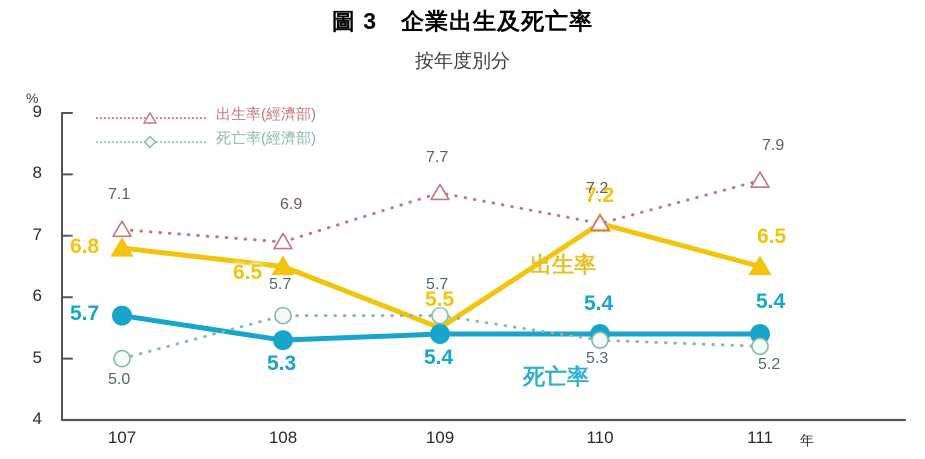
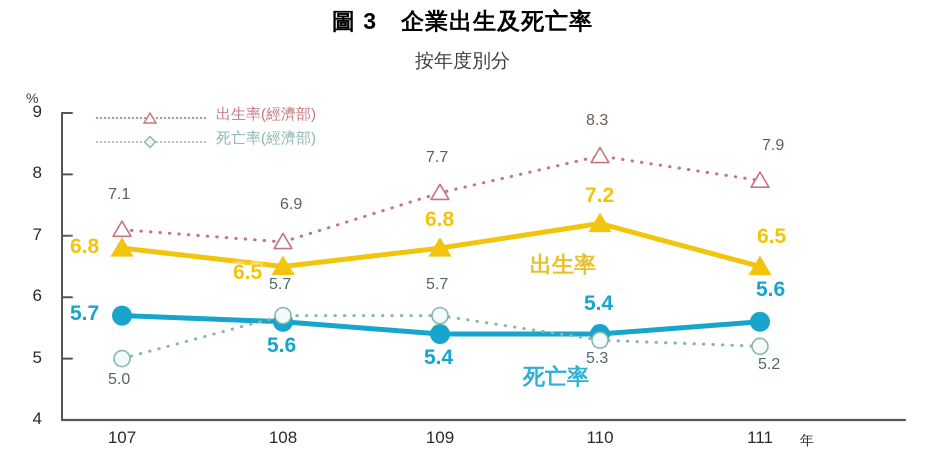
死亡率/108: 5.3 -> 5.6
出生率/109: 5.5 -> 6.8
出生率(經濟部)/110: 7.2 -> 8.3
死亡率/111: 5.4 -> 5.6
